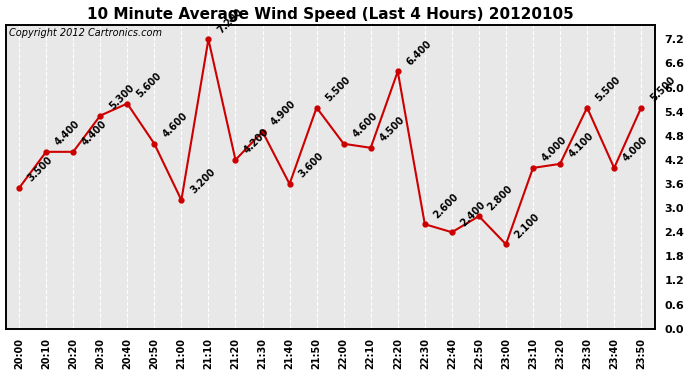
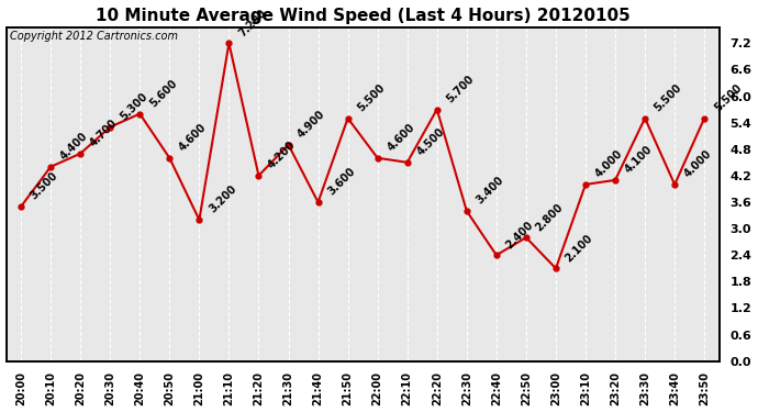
20:20: 4.400 -> 4.700
22:20: 6.400 -> 5.700
22:30: 2.600 -> 3.400
